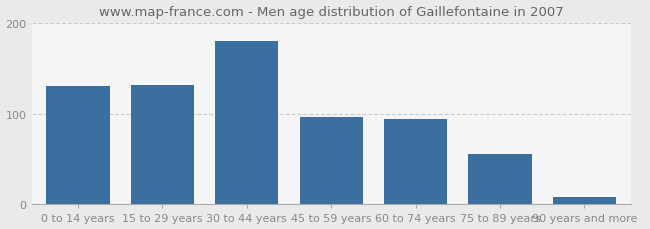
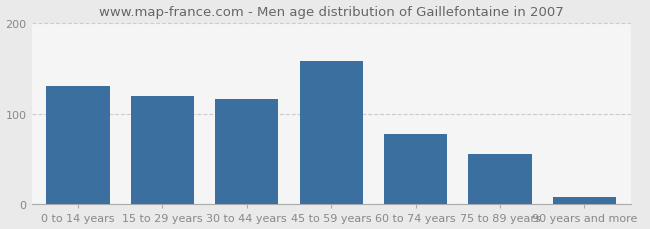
15 to 29 years: 132 -> 120
30 to 44 years: 180 -> 116
45 to 59 years: 96 -> 158
60 to 74 years: 94 -> 78
